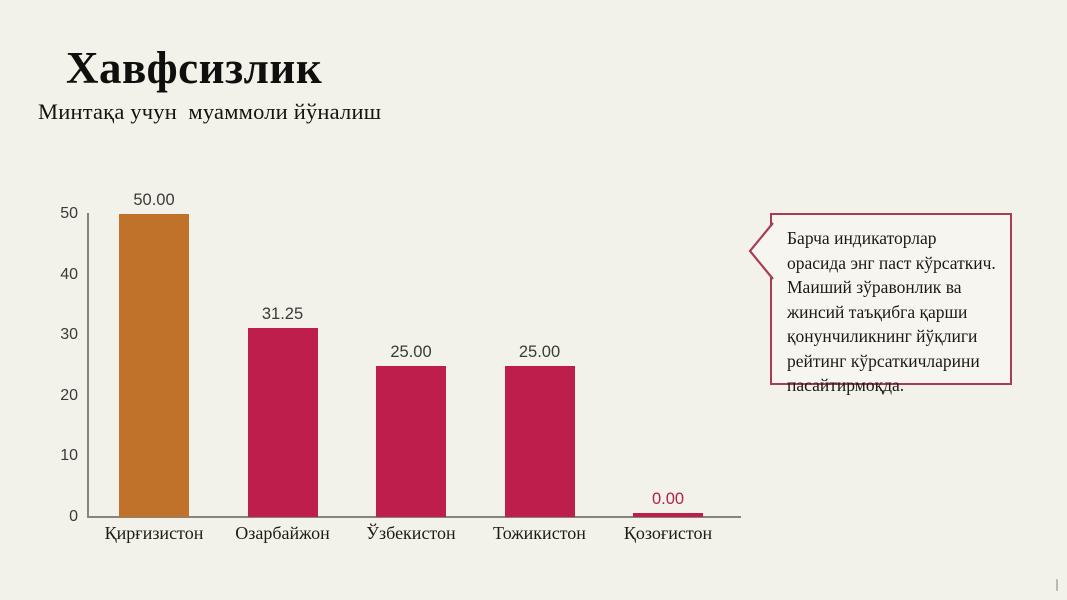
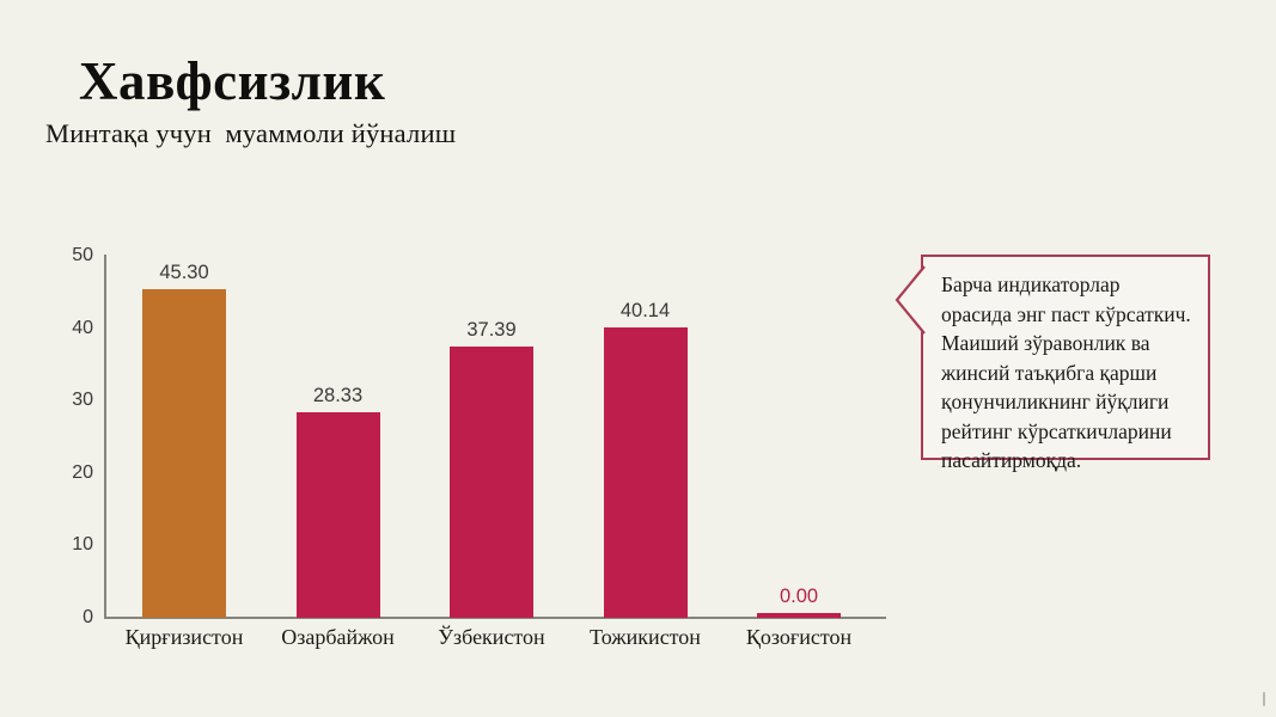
Қирғизистон: 50.00 -> 45.30
Озарбайжон: 31.25 -> 28.33
Ўзбекистон: 25.00 -> 37.39
Тожикистон: 25.00 -> 40.14
